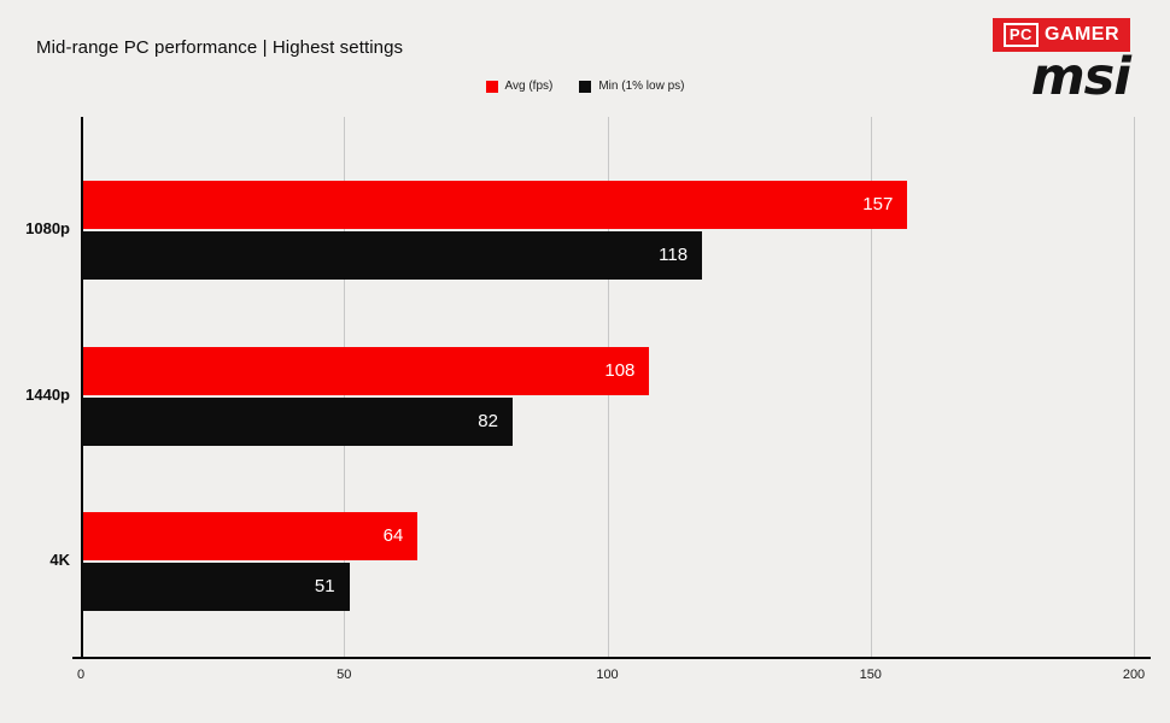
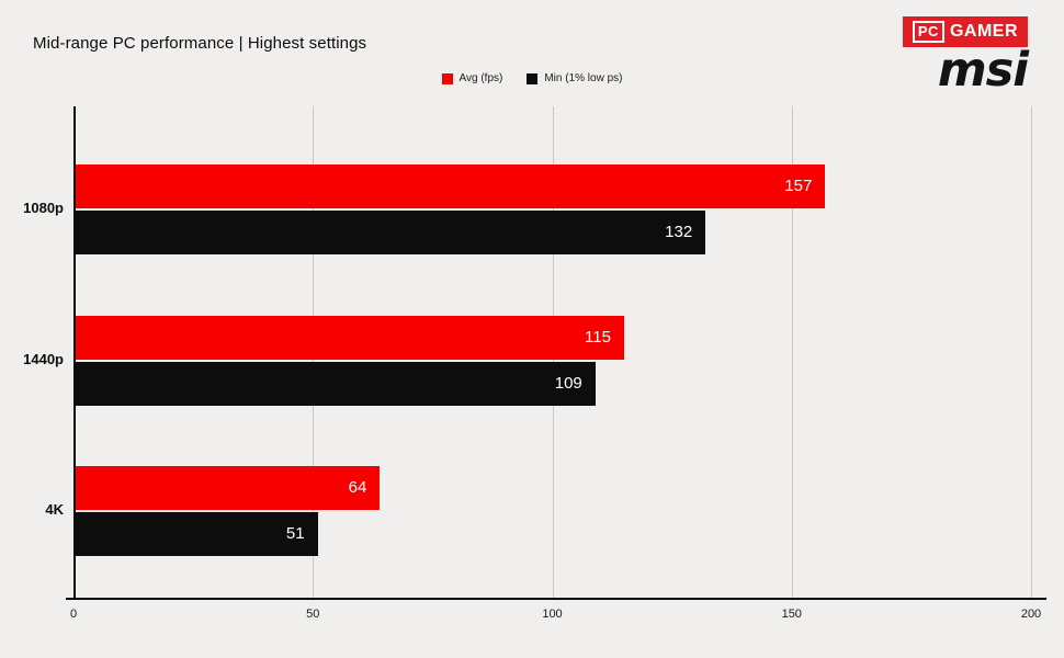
Min (1% low ps)/1080p: 118 -> 132
Avg (fps)/1440p: 108 -> 115
Min (1% low ps)/1440p: 82 -> 109
